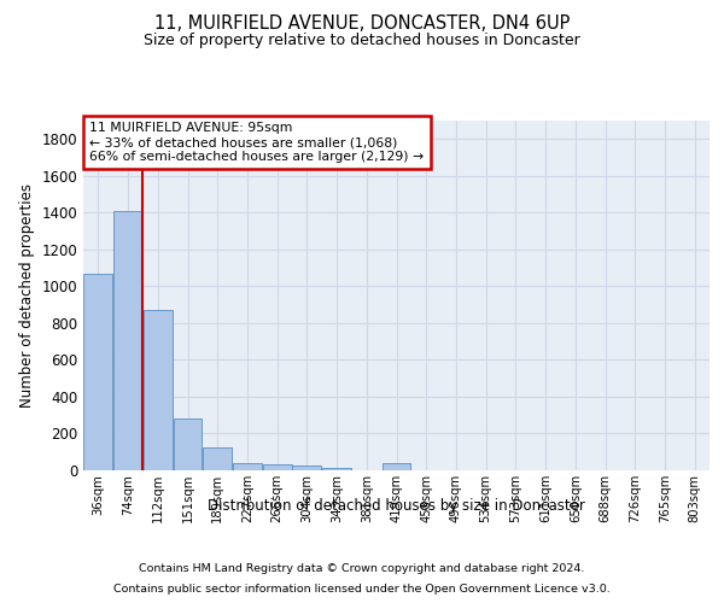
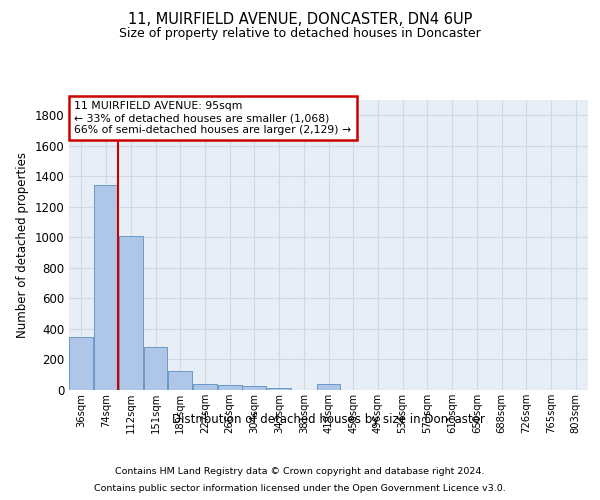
36sqm: 1070 -> 350
74sqm: 1410 -> 1340
112sqm: 870 -> 1010
